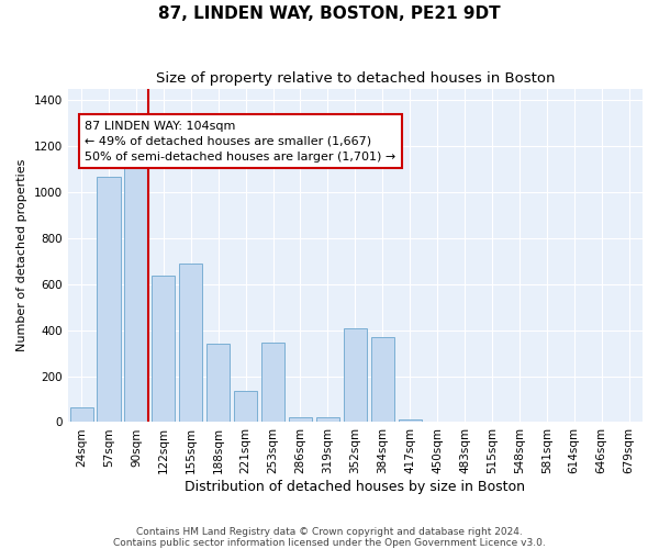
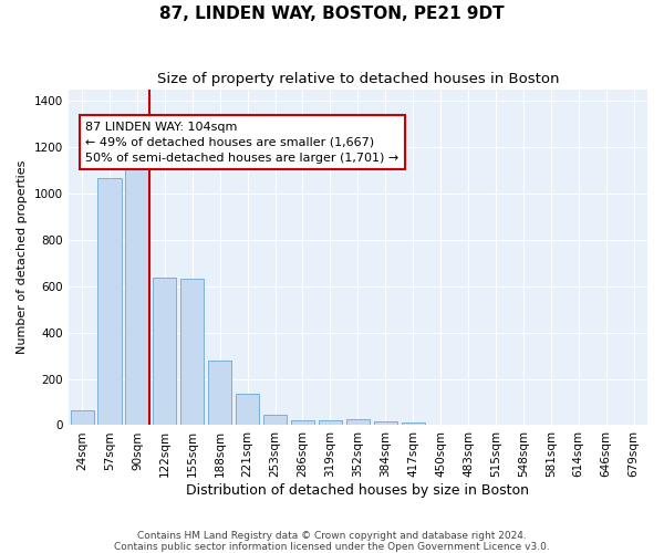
155sqm: 690 -> 630
188sqm: 340 -> 280
253sqm: 345 -> 45
352sqm: 410 -> 25
384sqm: 370 -> 15
